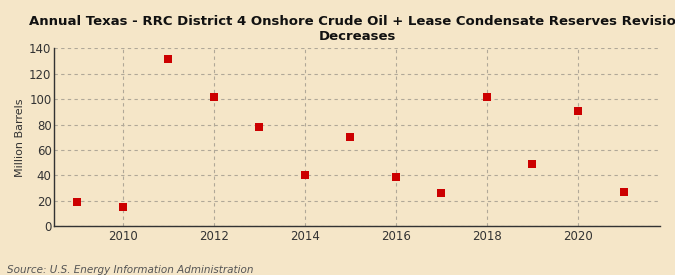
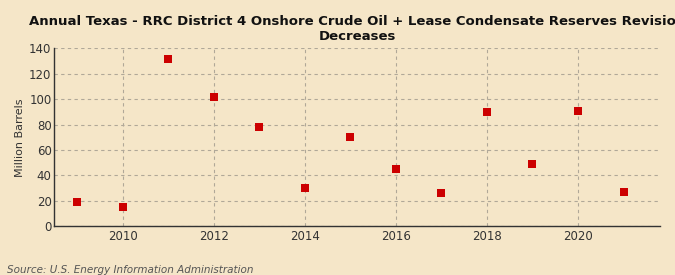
2014: 40 -> 30
2016: 39 -> 45
2018: 102 -> 90
